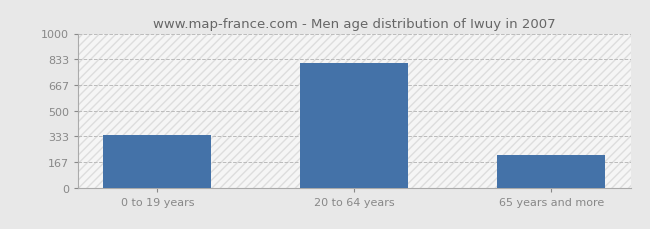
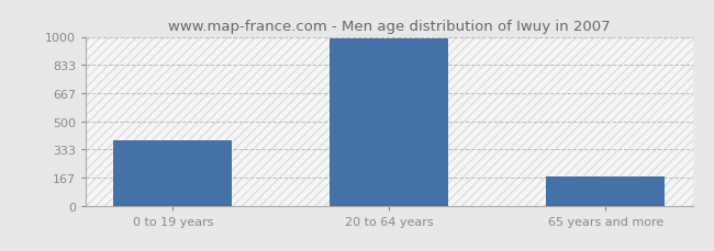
0 to 19 years: 340 -> 390
20 to 64 years: 810 -> 990
65 years and more: 210 -> 180
